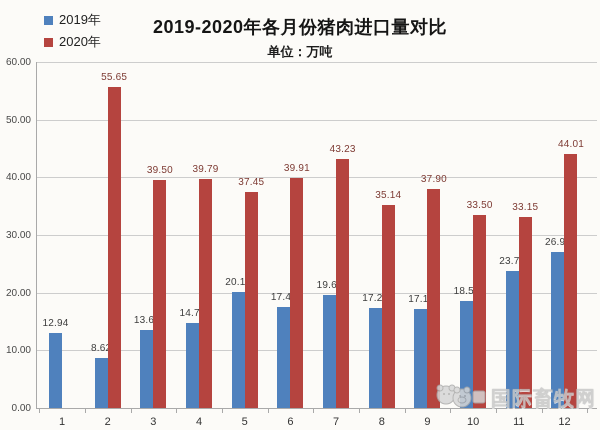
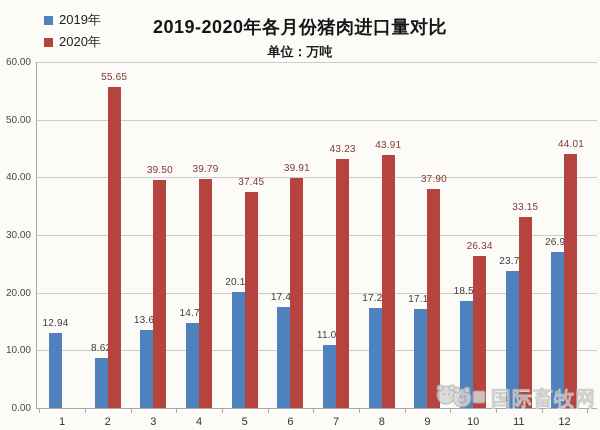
2019年/7: 19.63 -> 11.01
2020年/8: 35.14 -> 43.91
2020年/10: 33.50 -> 26.34
